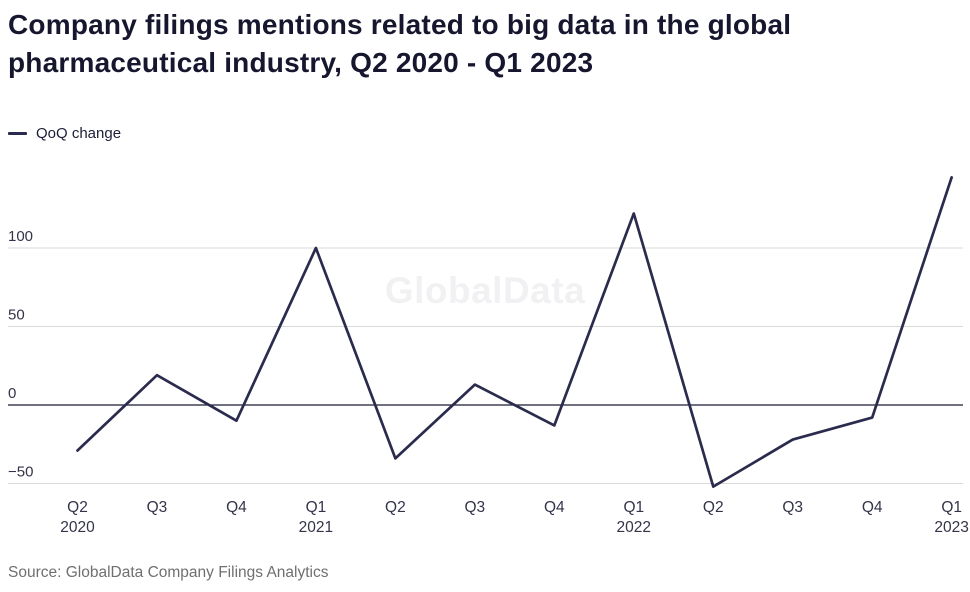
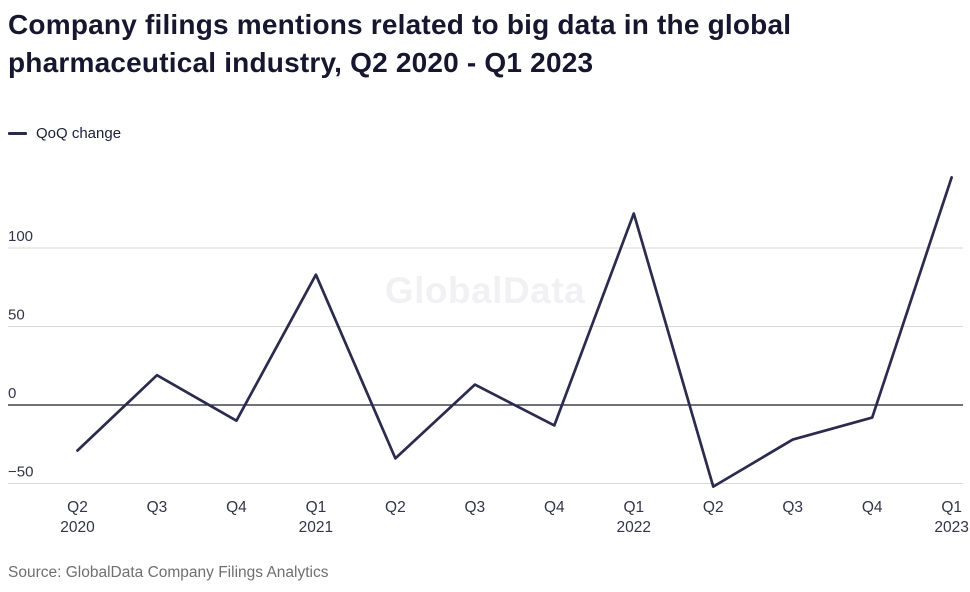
Q1 2021: 100 -> 83
